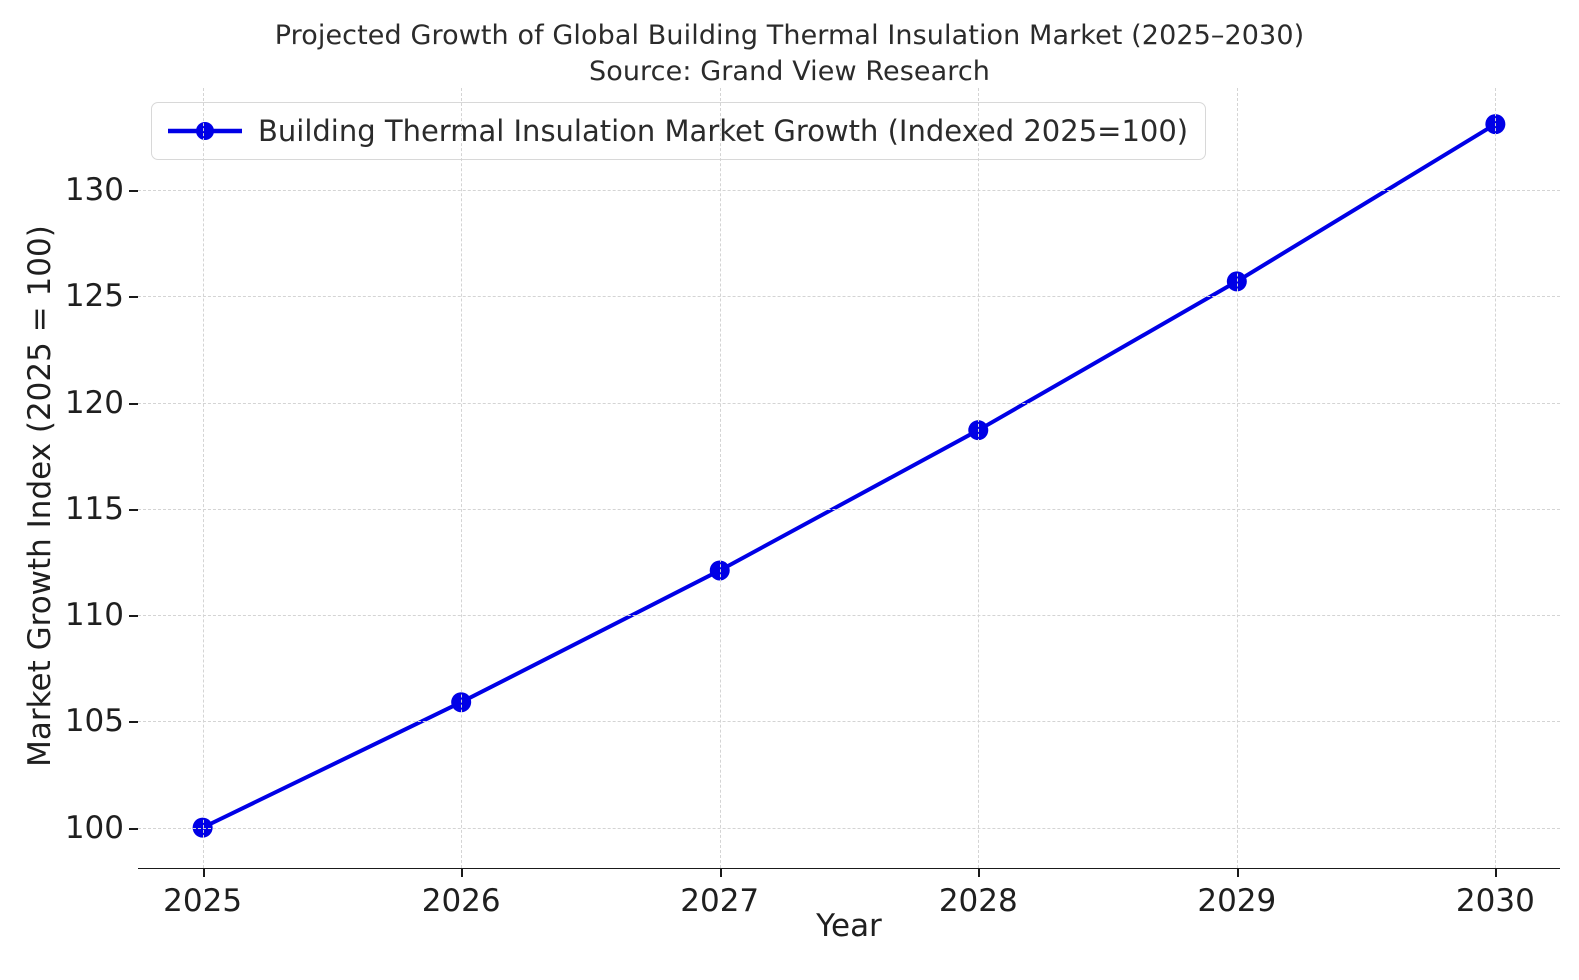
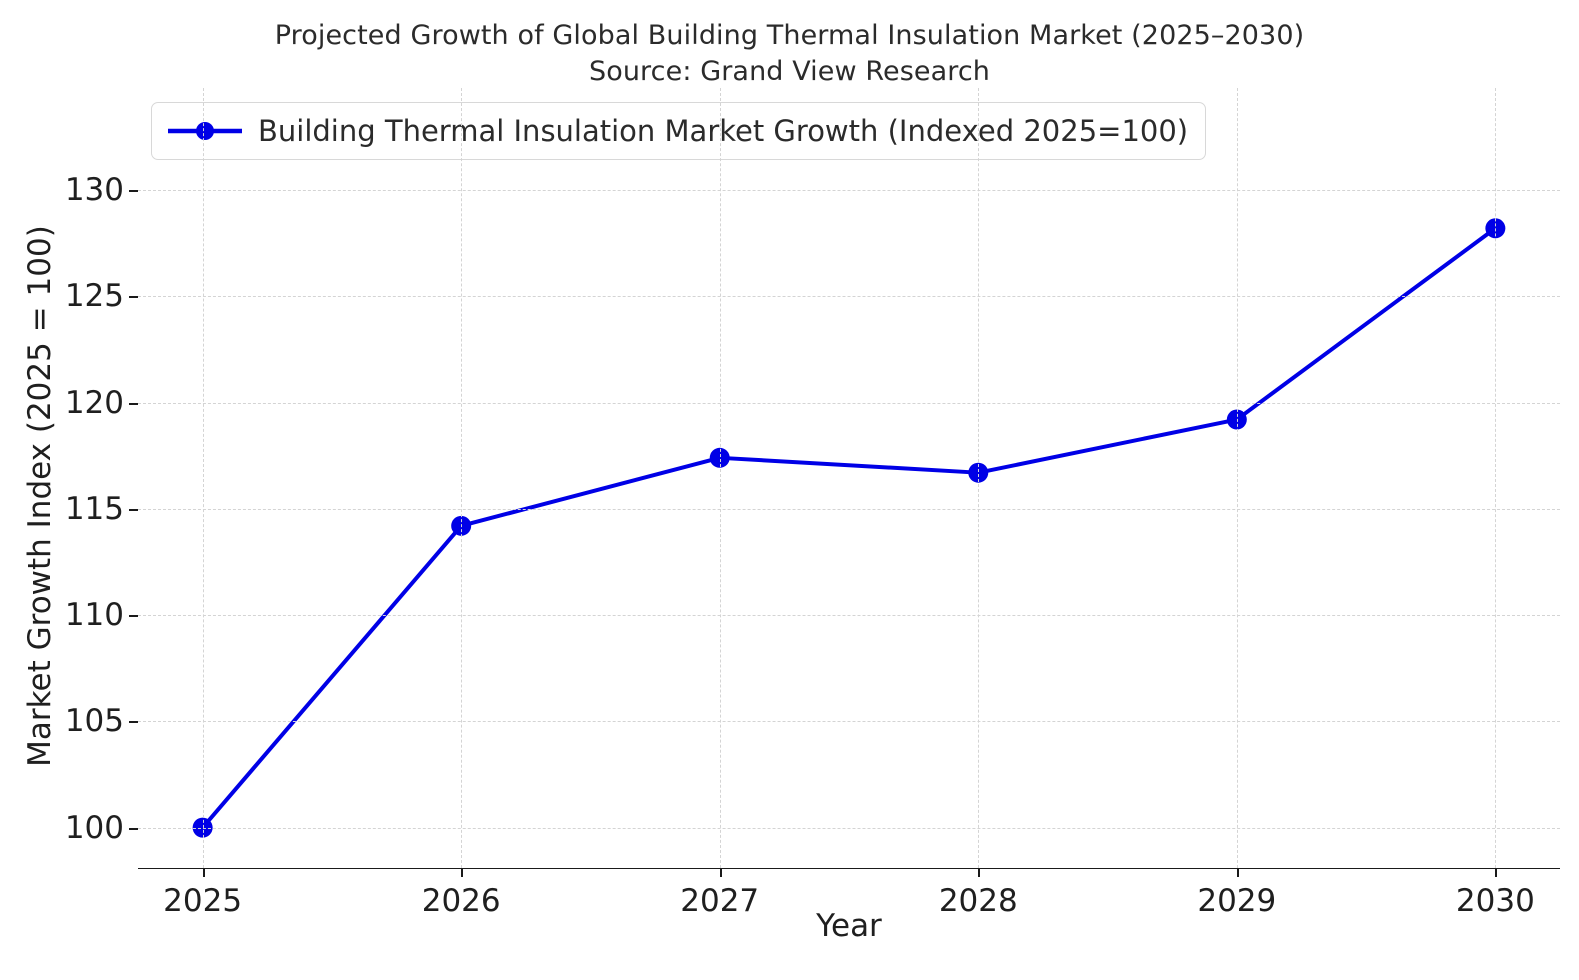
2026: 105.9 -> 114.2
2027: 112.1 -> 117.4
2028: 118.7 -> 116.7
2029: 125.7 -> 119.2
2030: 133.1 -> 128.2
